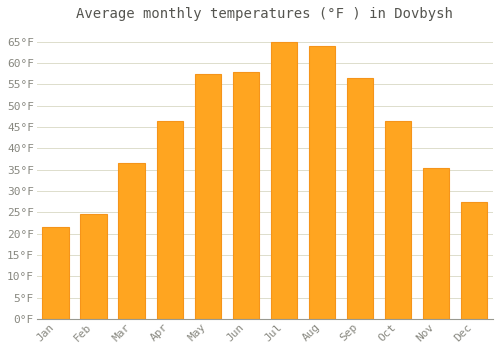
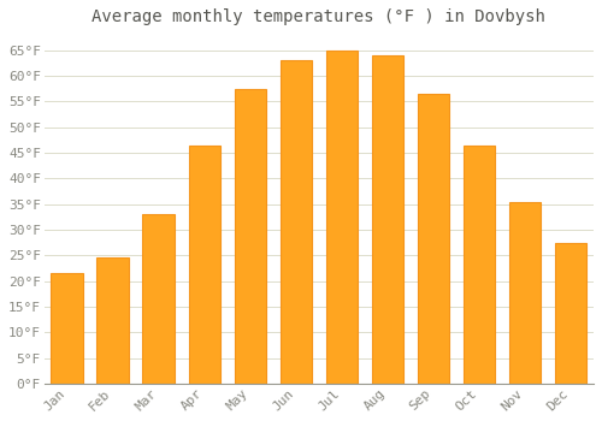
Mar: 36.5°F -> 33.0°F
Jun: 58.0°F -> 63.0°F
